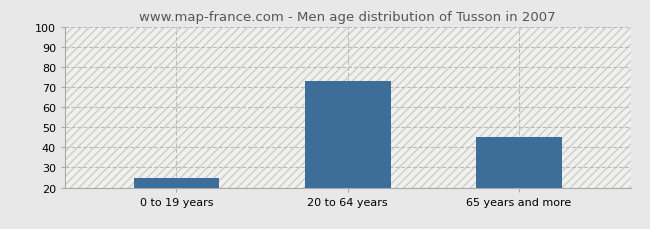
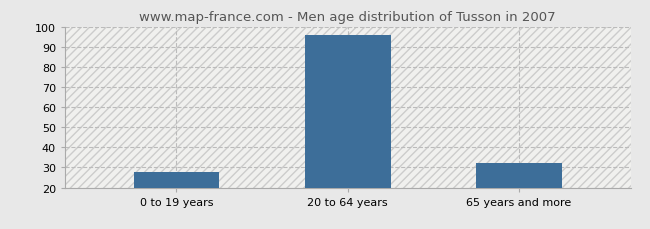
0 to 19 years: 25 -> 28
20 to 64 years: 73 -> 96
65 years and more: 45 -> 32
